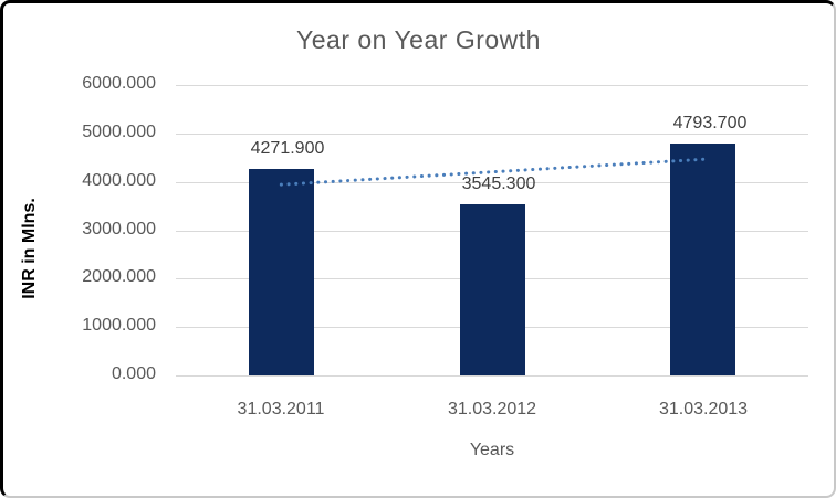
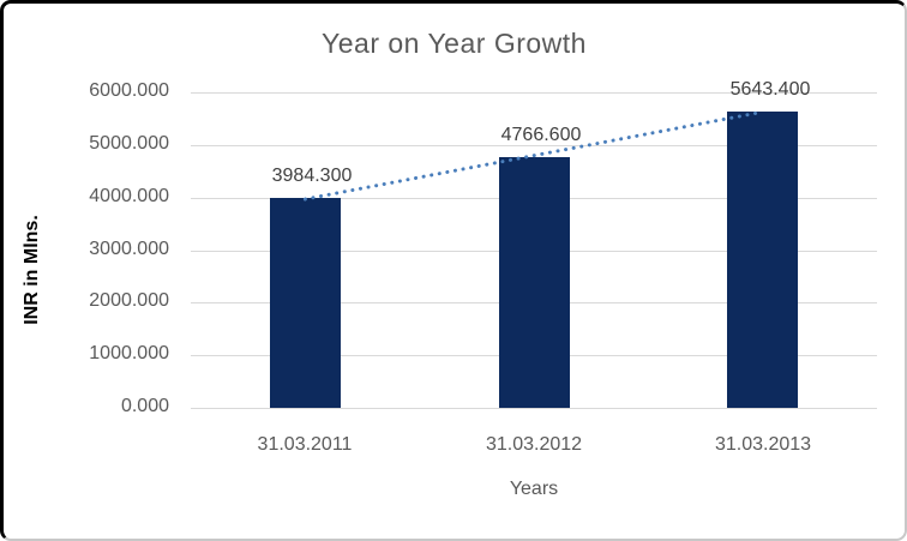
31.03.2011: 4271.900 -> 3984.300
31.03.2012: 3545.300 -> 4766.600
31.03.2013: 4793.700 -> 5643.400
